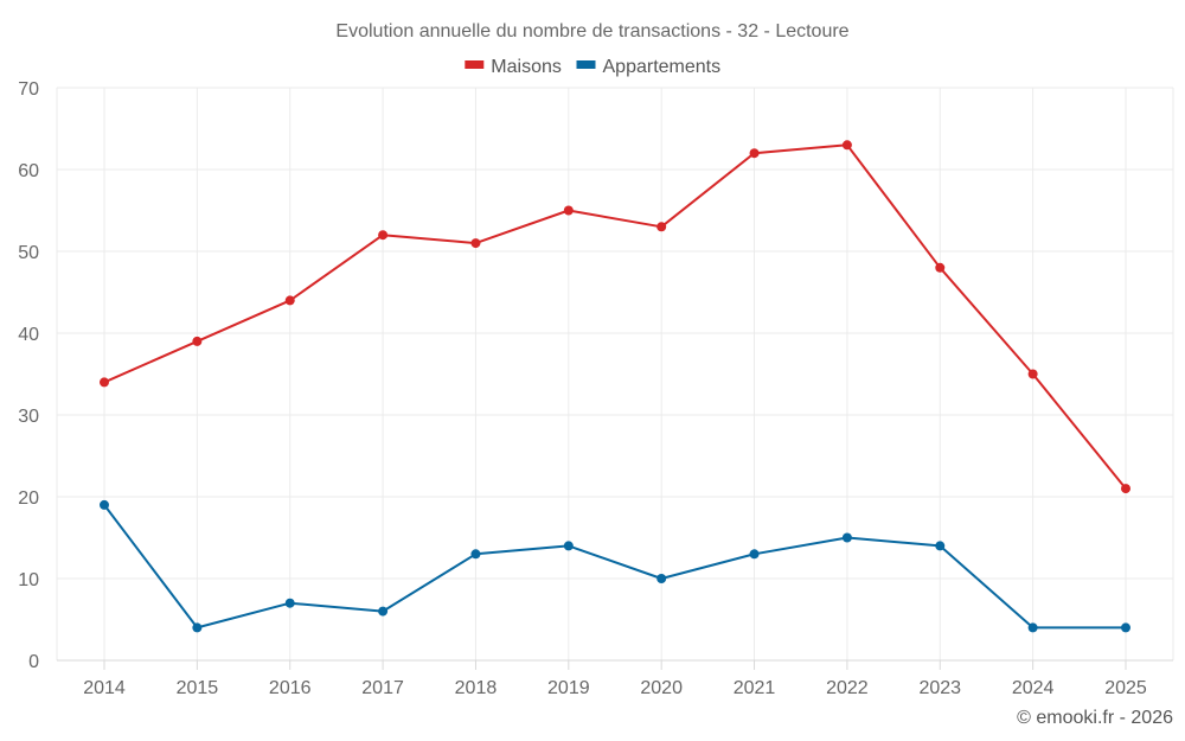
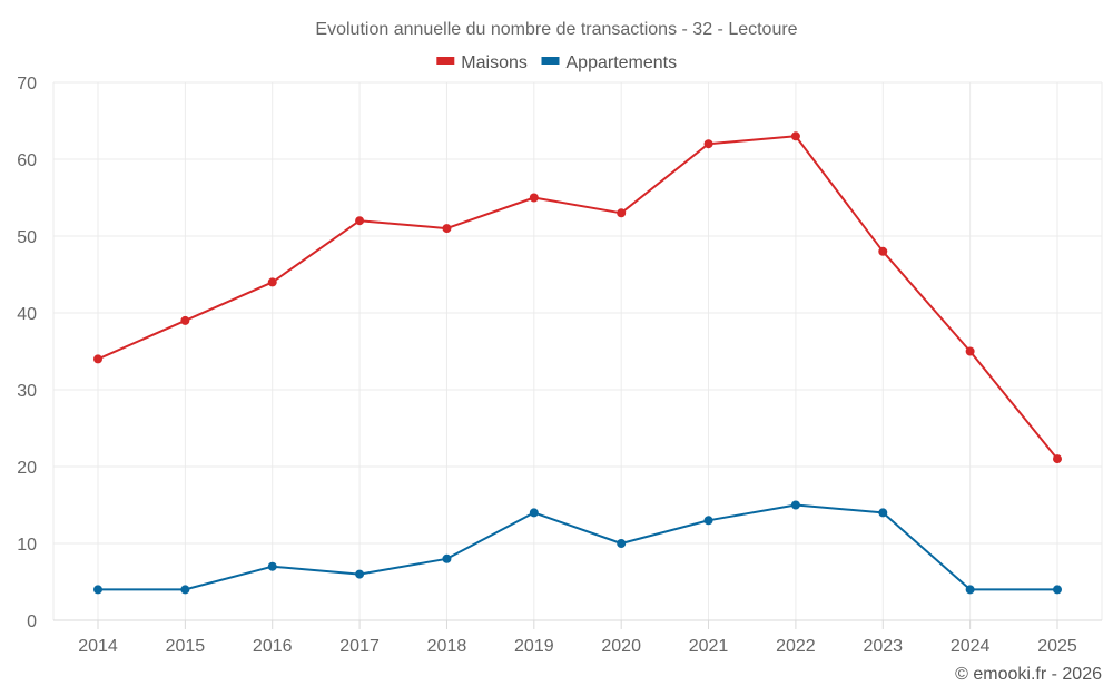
Appartements/2014: 19 -> 4
Appartements/2018: 13 -> 8
